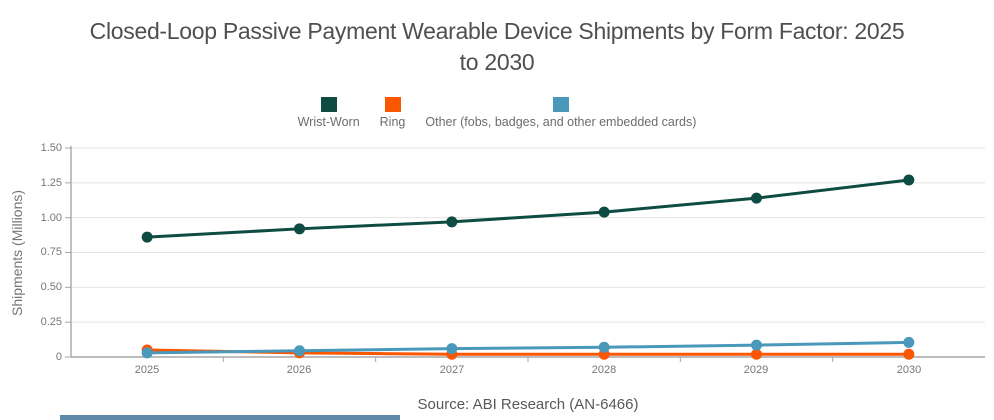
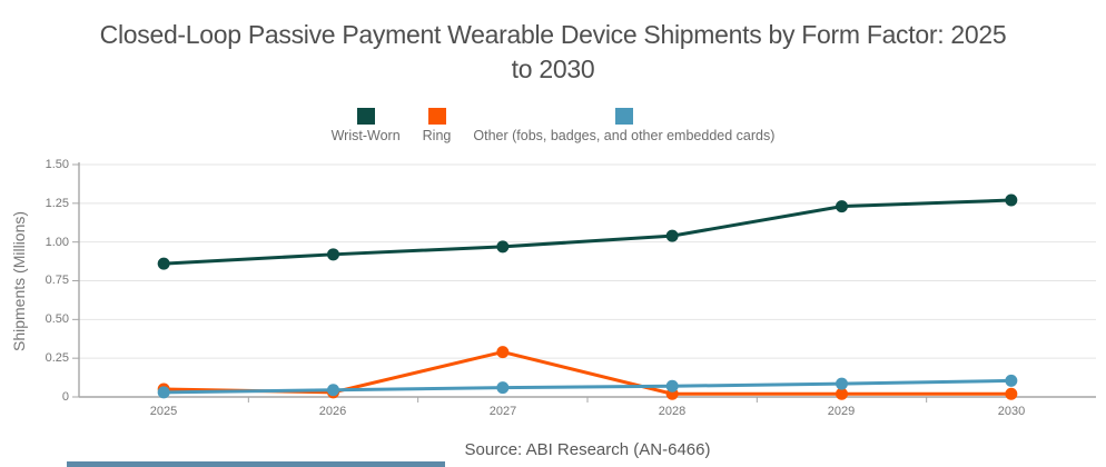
Ring/2027: 0.02 -> 0.29
Wrist-Worn/2029: 1.14 -> 1.23
